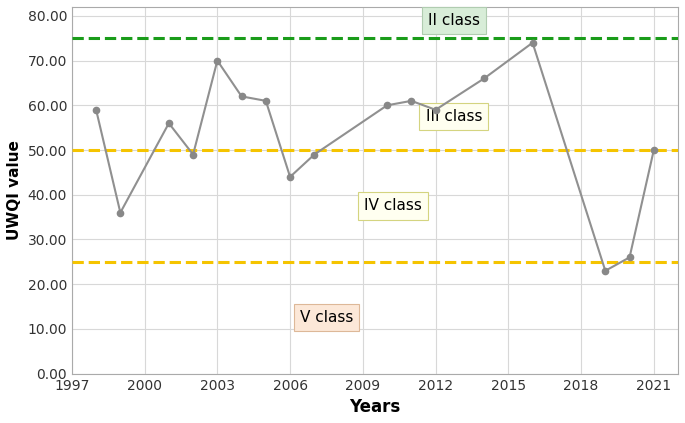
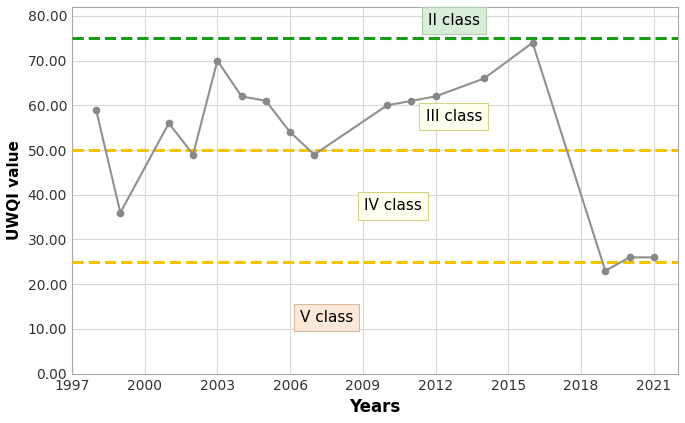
2006: 44 -> 54
2012: 59 -> 62
2021: 50 -> 26
